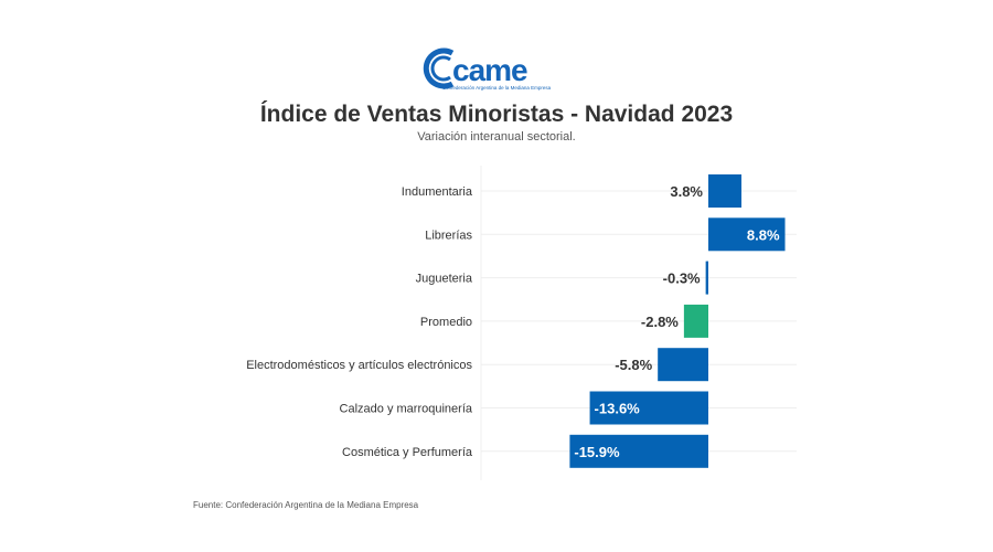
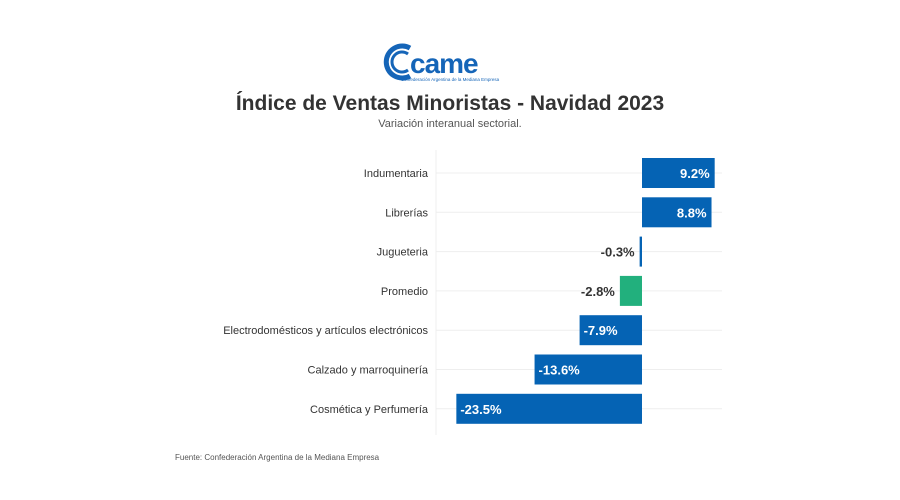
Indumentaria: 3.8% -> 9.2%
Electrodomésticos y artículos electrónicos: -5.8% -> -7.9%
Cosmética y Perfumería: -15.9% -> -23.5%
